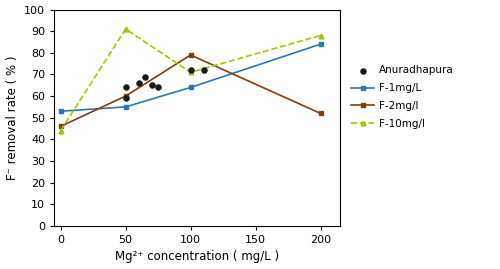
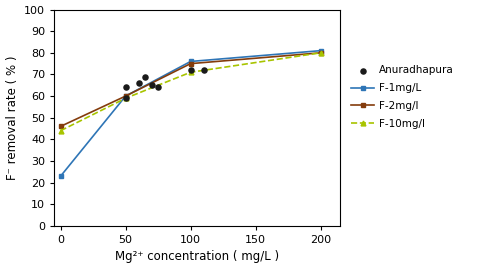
F-1mg/L/0: 53 -> 23
F-1mg/L/50: 55 -> 60
F-10mg/l/50: 91 -> 59
F-1mg/L/100: 64 -> 76
F-2mg/l/100: 79 -> 75
F-1mg/L/200: 84 -> 81
F-2mg/l/200: 52 -> 80
F-10mg/l/200: 88 -> 80
